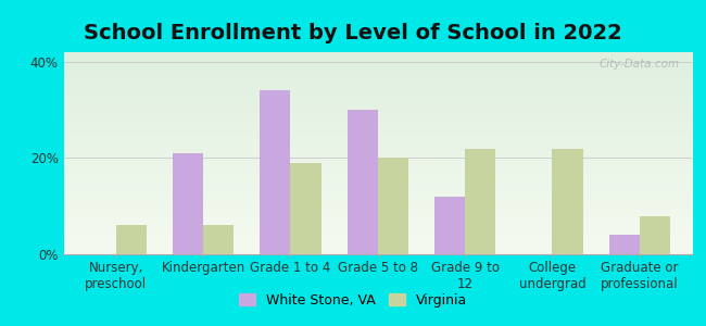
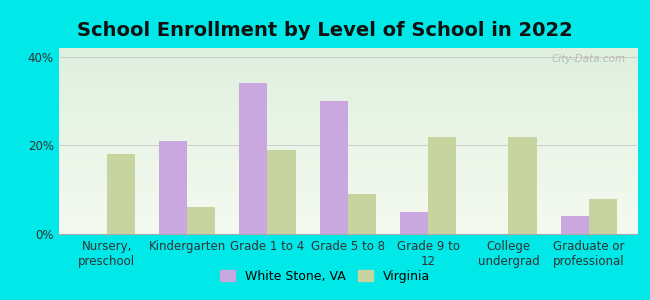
Virginia/Nursery, preschool: 6% -> 18%
Virginia/Grade 5 to 8: 20% -> 9%
White Stone, VA/Grade 9 to 12: 12% -> 5%
